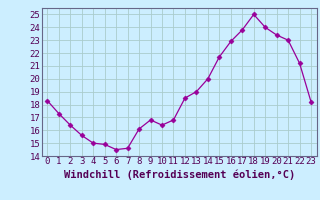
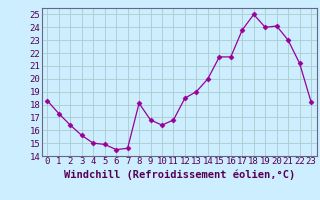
8: 16.1 -> 18.1
16: 22.9 -> 21.7
20: 23.4 -> 24.1
